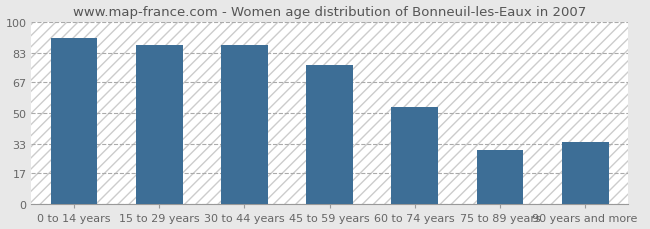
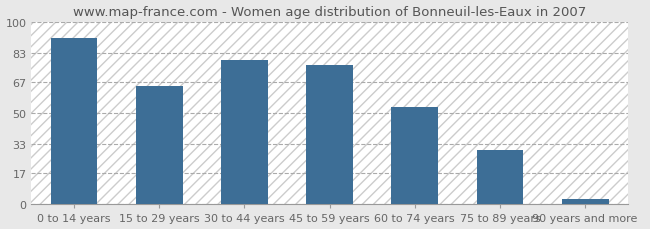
15 to 29 years: 87 -> 65
30 to 44 years: 87 -> 79
90 years and more: 34 -> 3
